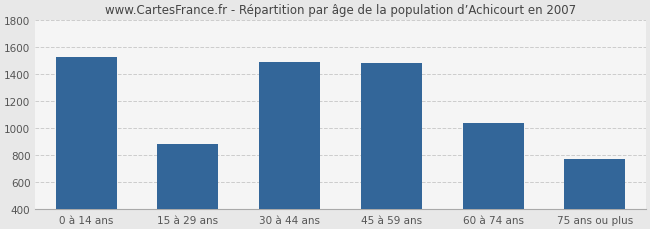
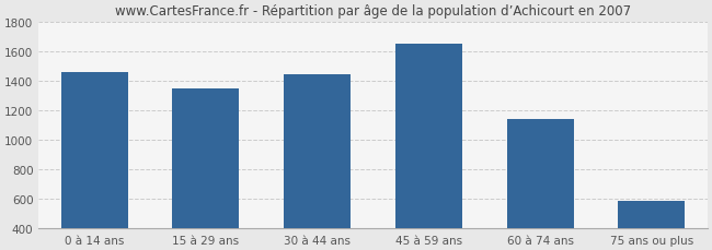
0 à 14 ans: 1530 -> 1460
15 à 29 ans: 880 -> 1350
30 à 44 ans: 1490 -> 1440
45 à 59 ans: 1480 -> 1650
60 à 74 ans: 1040 -> 1140
75 ans ou plus: 770 -> 590
